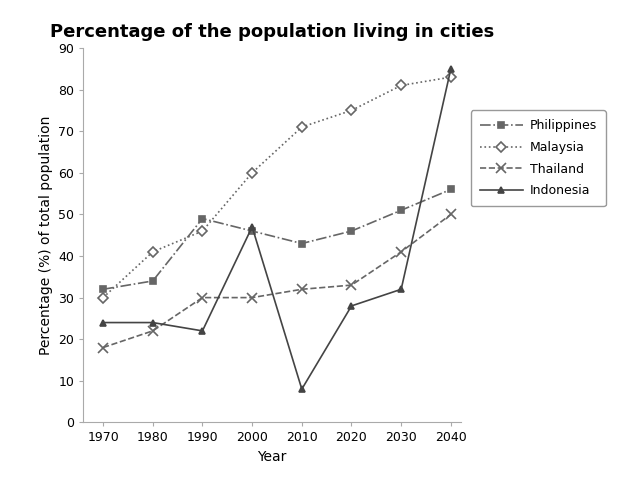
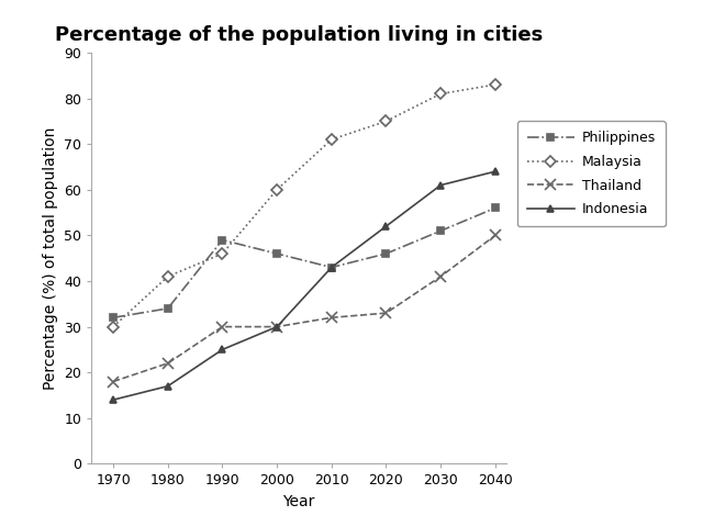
Indonesia/1970: 24 -> 14
Indonesia/1980: 24 -> 17
Indonesia/1990: 22 -> 25
Indonesia/2000: 47 -> 30
Indonesia/2010: 8 -> 43
Indonesia/2020: 28 -> 52
Indonesia/2030: 32 -> 61
Indonesia/2040: 85 -> 64
